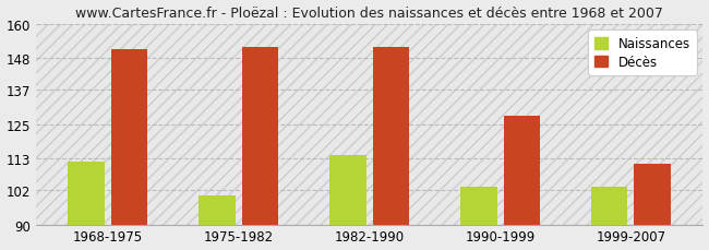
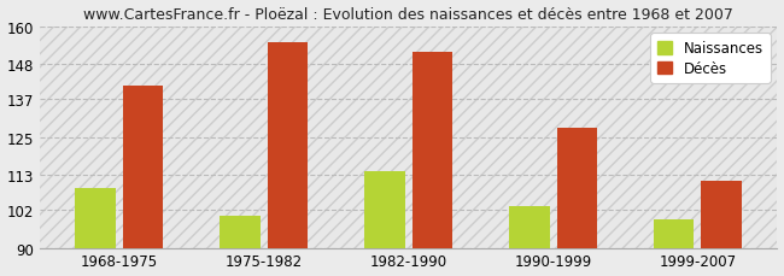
Naissances/1968-1975: 112 -> 109
Décès/1968-1975: 151 -> 141
Décès/1975-1982: 152 -> 155
Naissances/1999-2007: 103 -> 99
